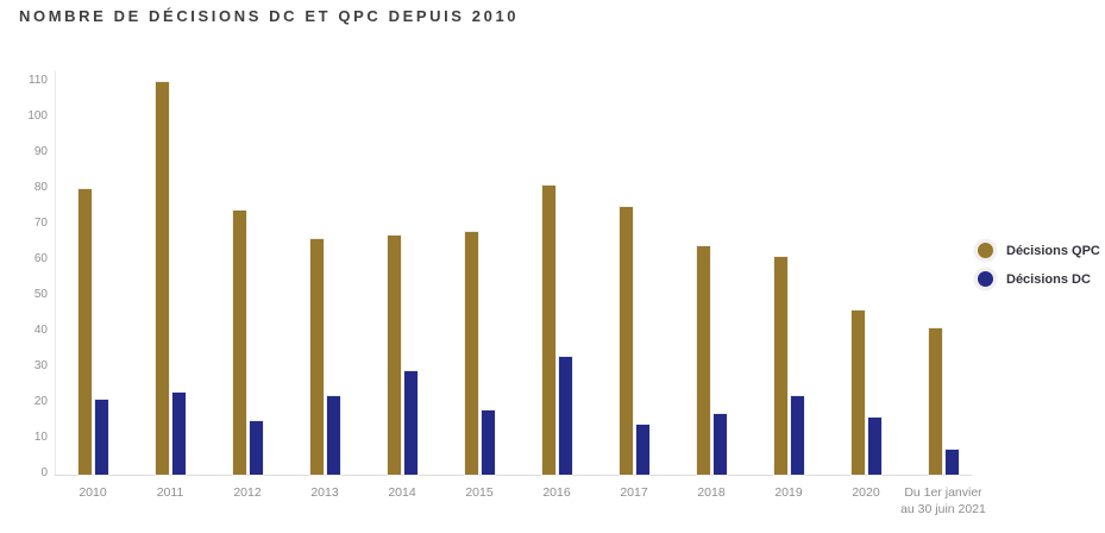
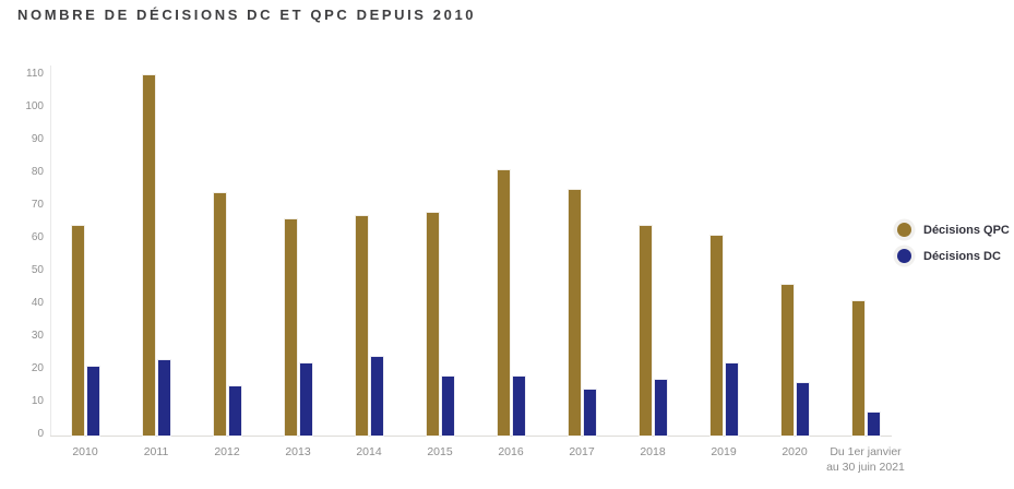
Décisions QPC/2010: 80 -> 64
Décisions DC/2014: 29 -> 24
Décisions DC/2016: 33 -> 18
